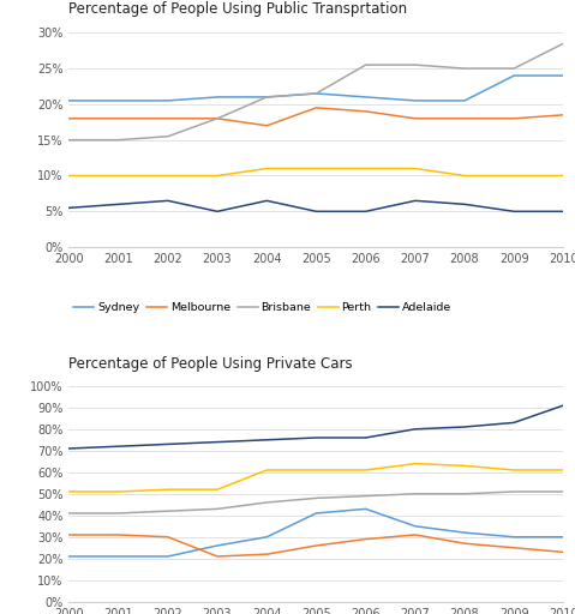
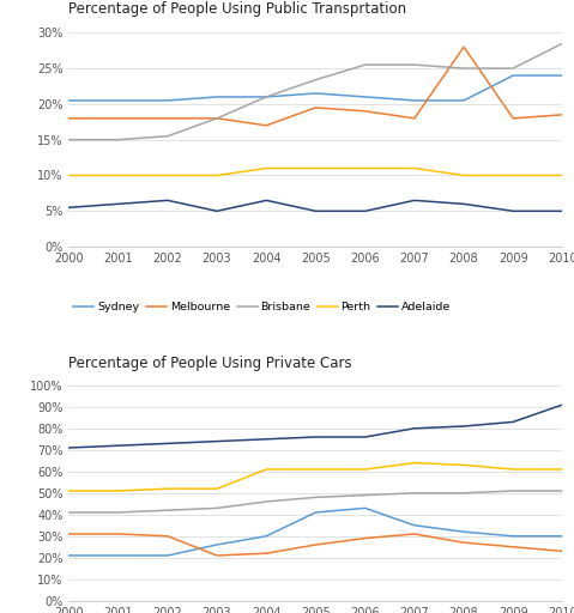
Percentage of People Using Public Transprtation/Brisbane/2005: 21.5% -> 23.4%
Percentage of People Using Public Transprtation/Melbourne/2008: 18.0% -> 28.0%
